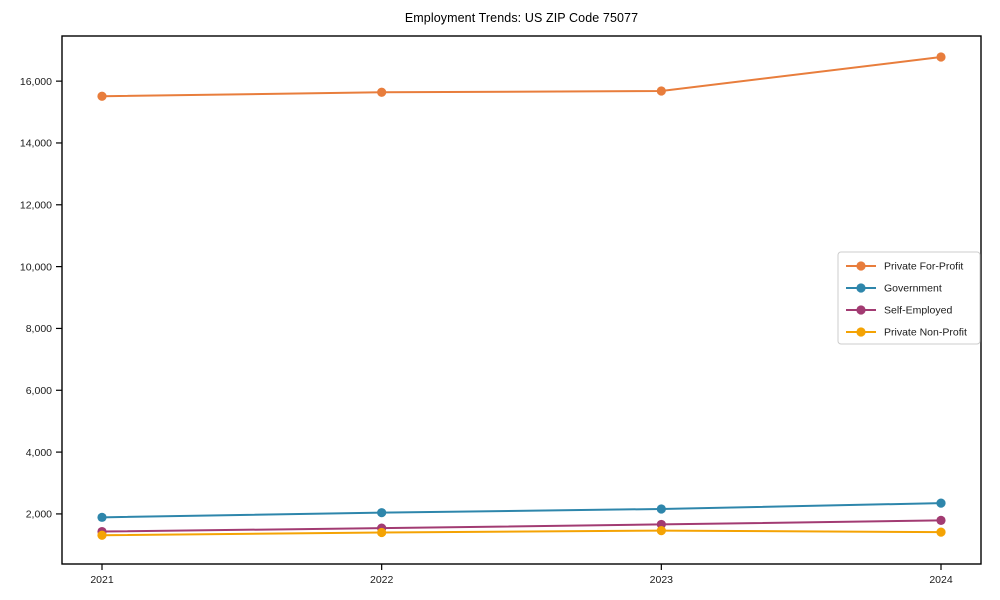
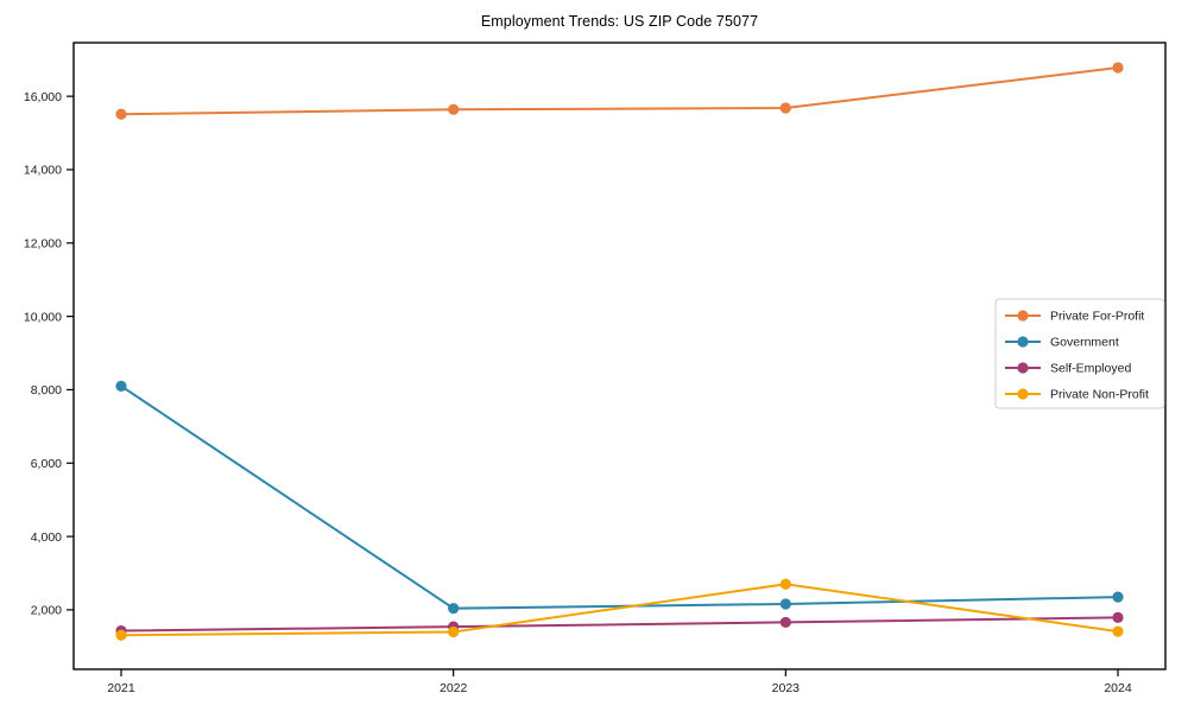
Government/2021: 1900 -> 8100
Private Non-Profit/2023: 1500 -> 2700
